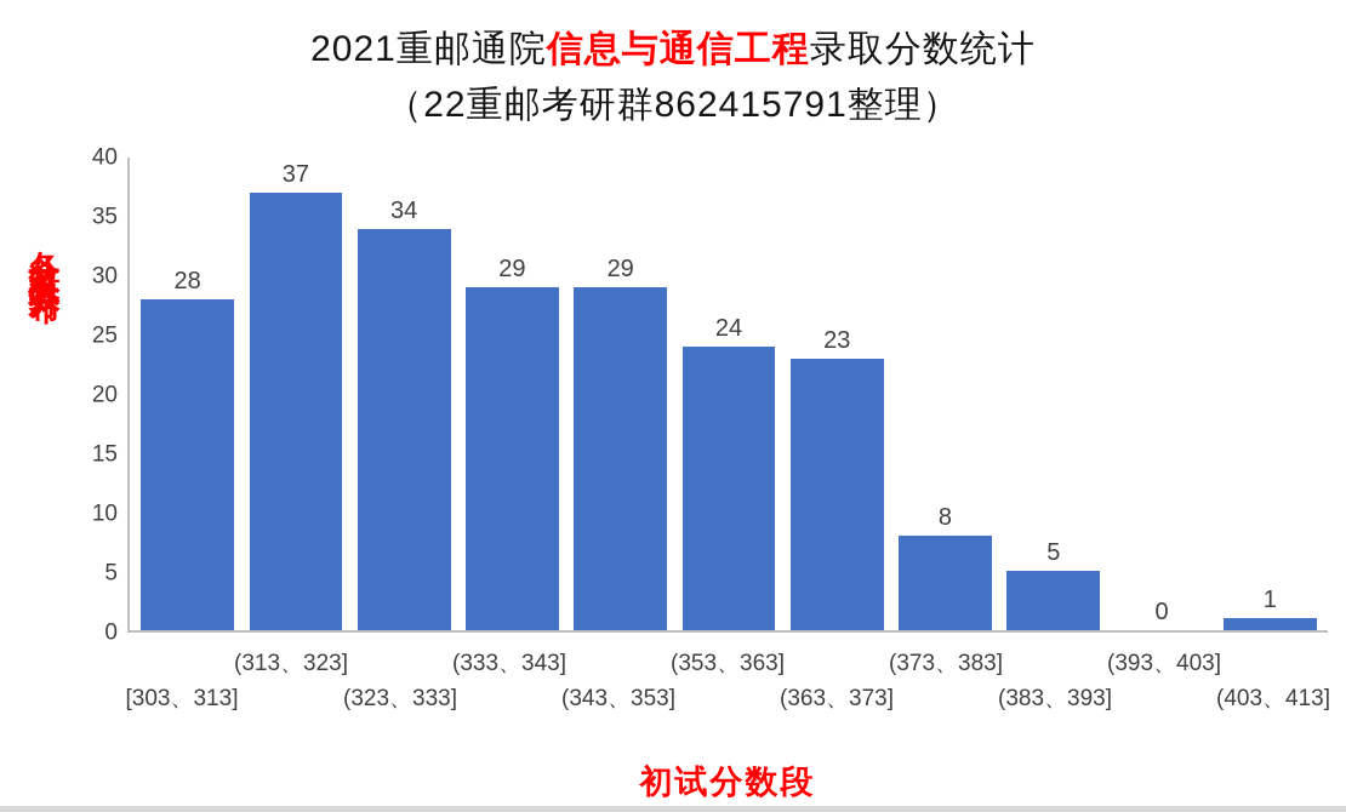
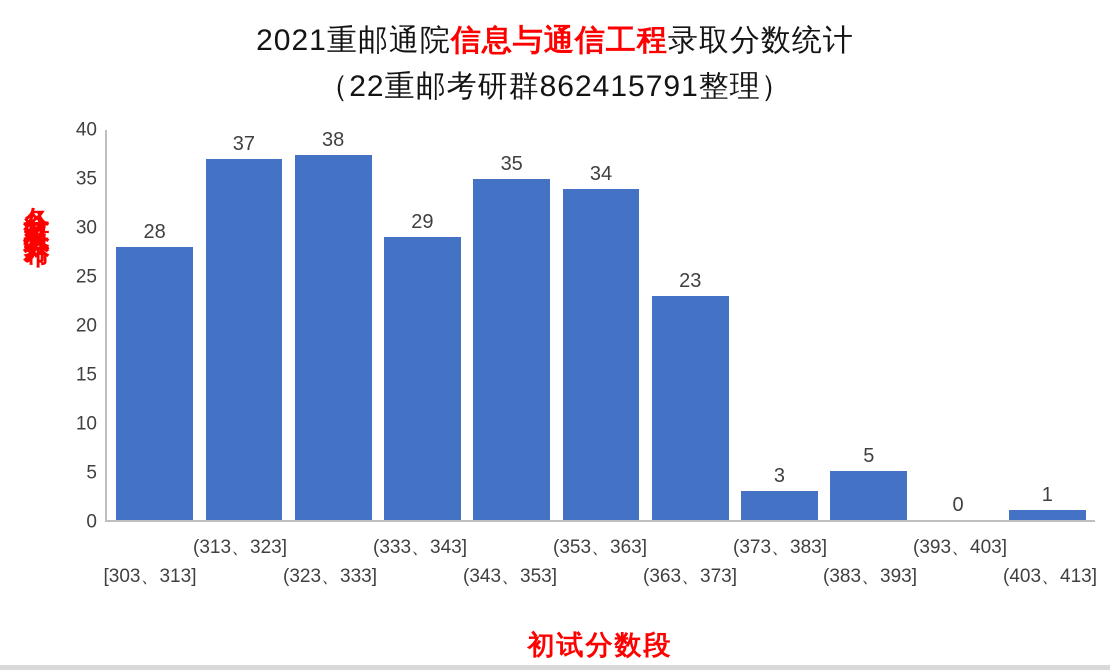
(323、333]: 34 -> 38
(343、353]: 29 -> 35
(353、363]: 24 -> 34
(373、383]: 8 -> 3
